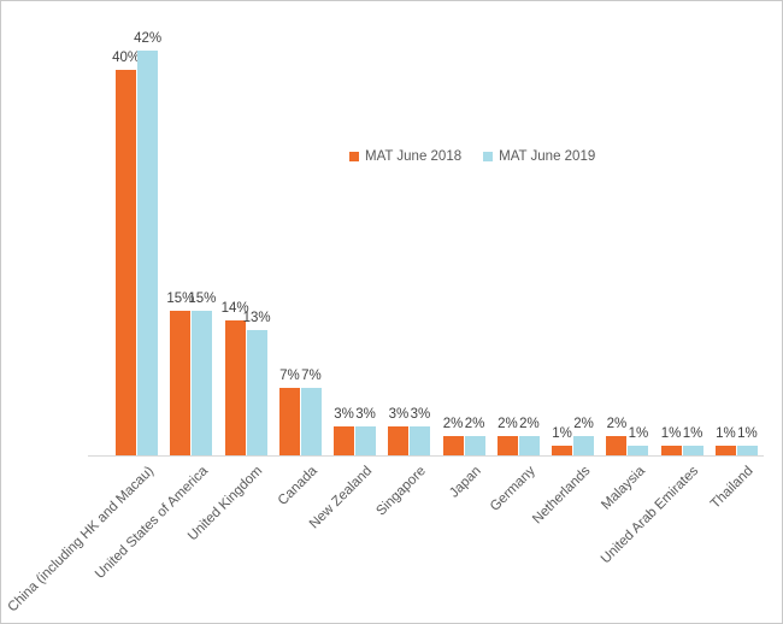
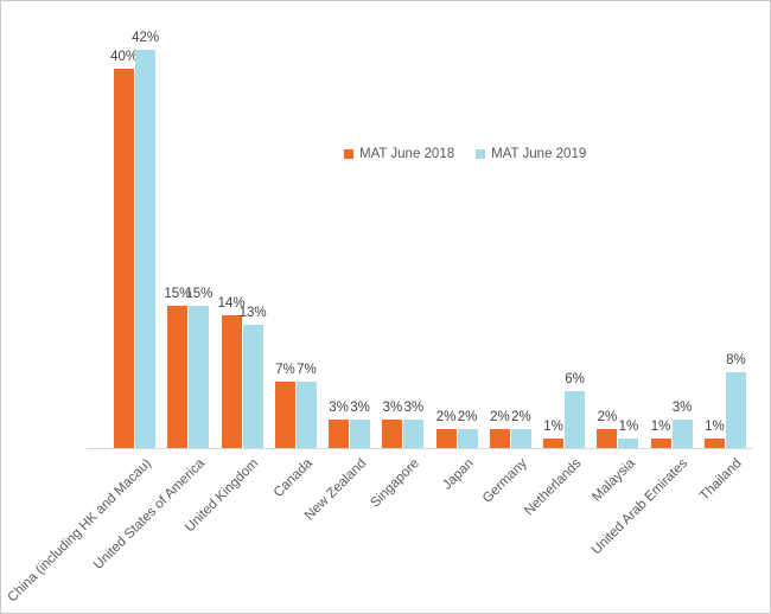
MAT June 2019/Netherlands: 2% -> 6%
MAT June 2019/United Arab Emirates: 1% -> 3%
MAT June 2019/Thailand: 1% -> 8%
